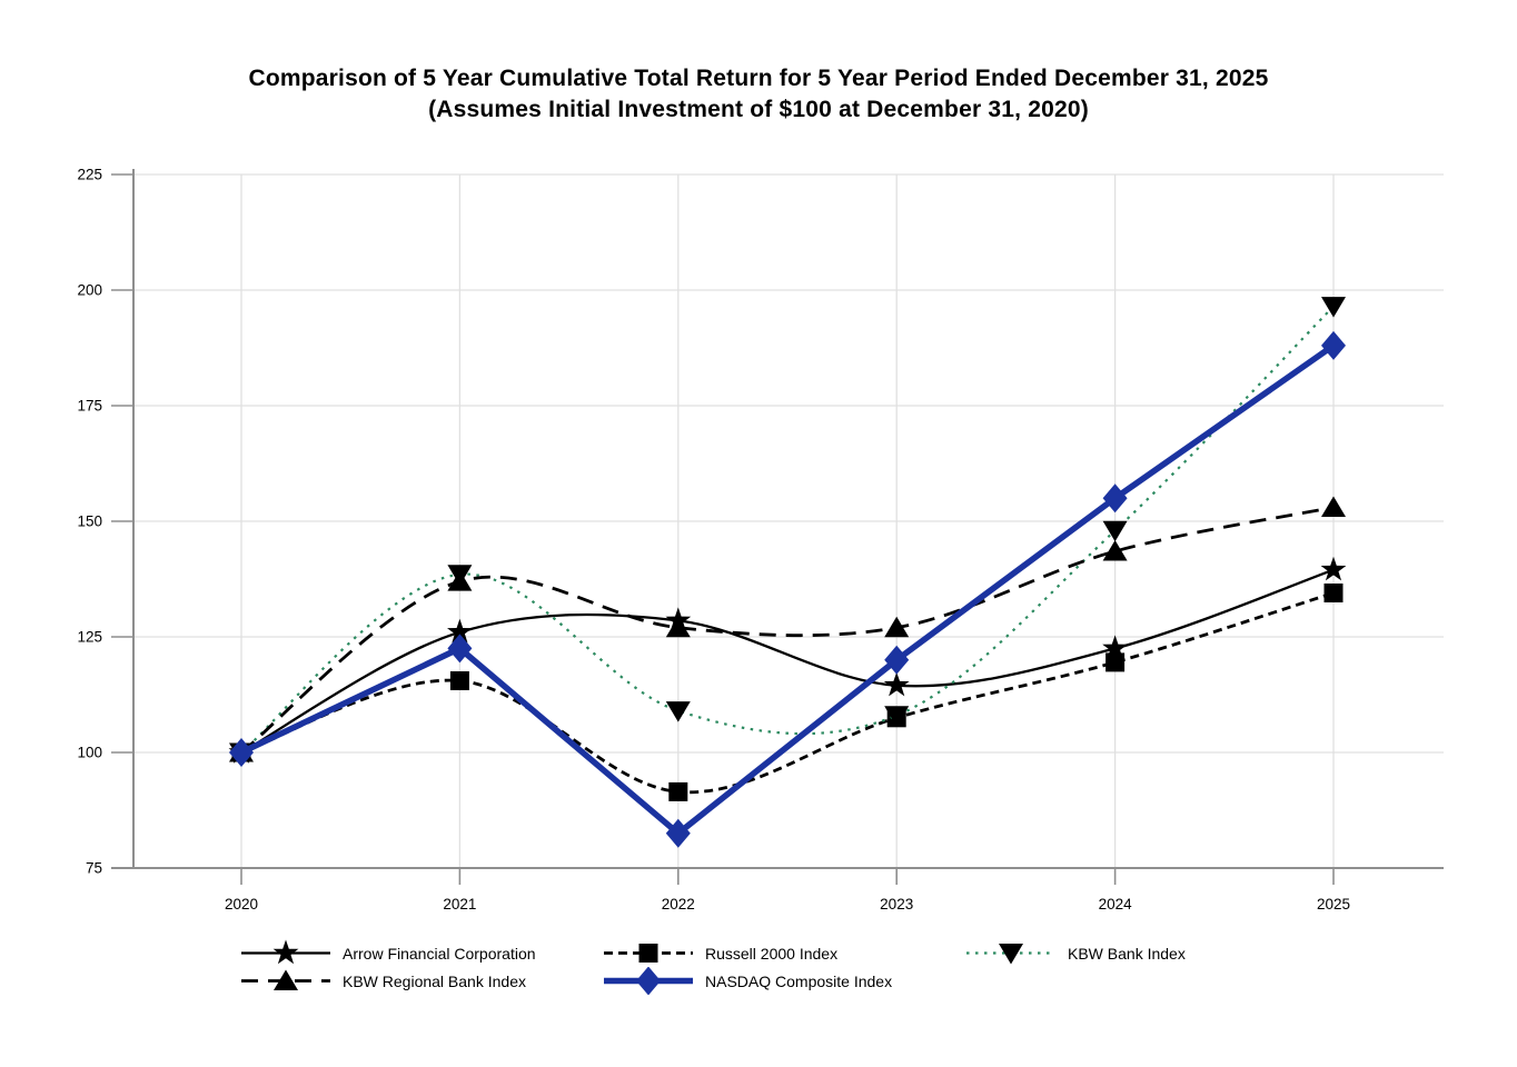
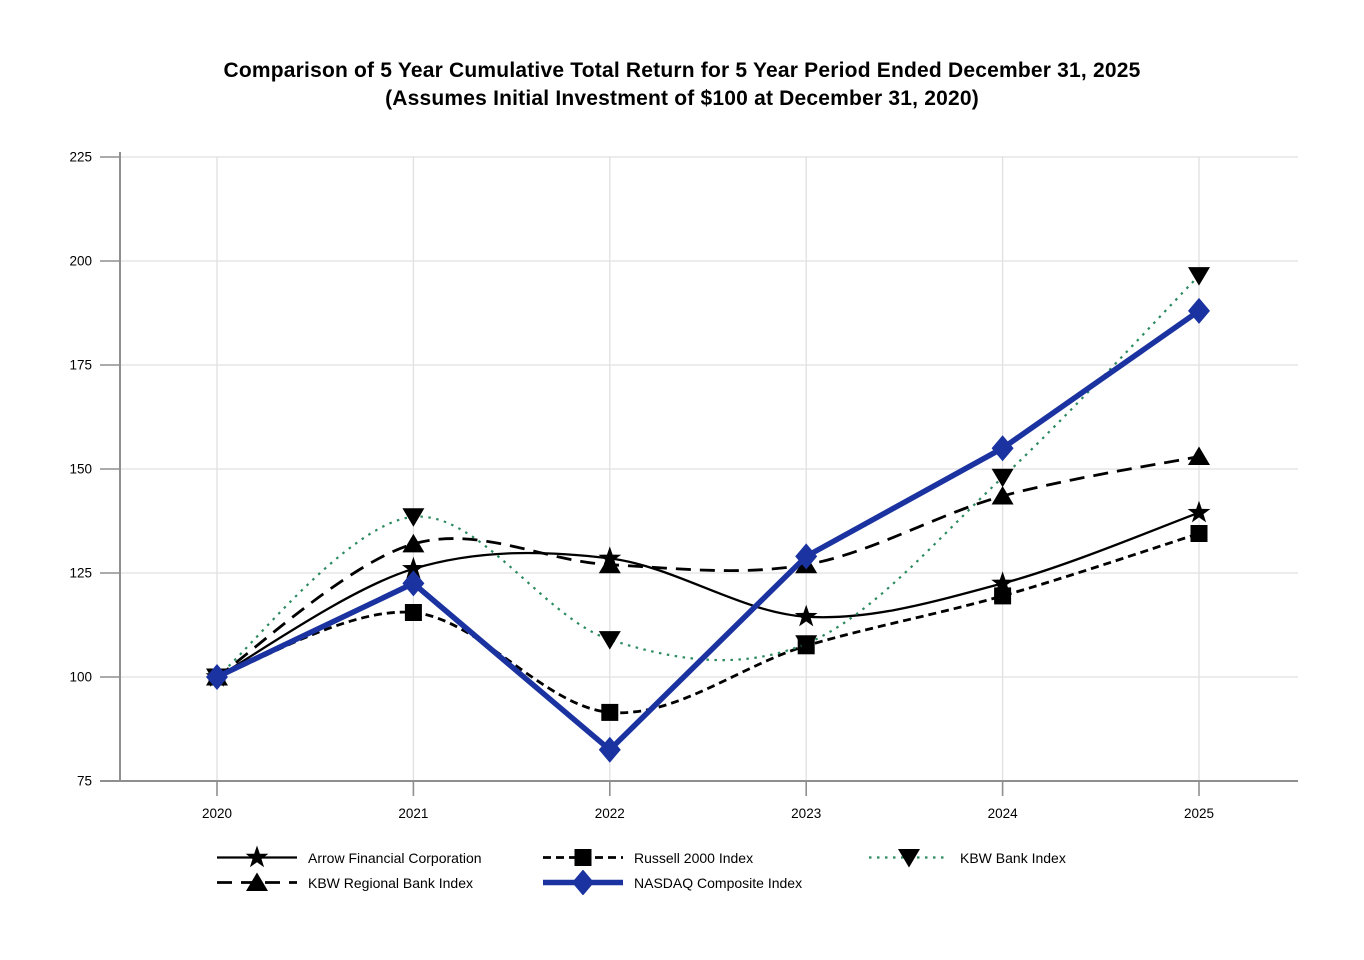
KBW Regional Bank Index/2021: 137 -> 132
NASDAQ Composite Index/2023: 120 -> 129
